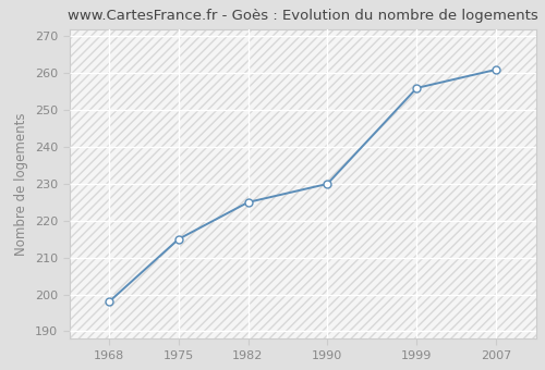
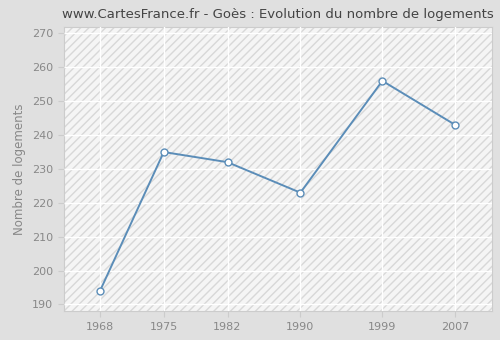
1968: 198 -> 194
1975: 215 -> 235
1982: 225 -> 232
1990: 230 -> 223
2007: 261 -> 243
